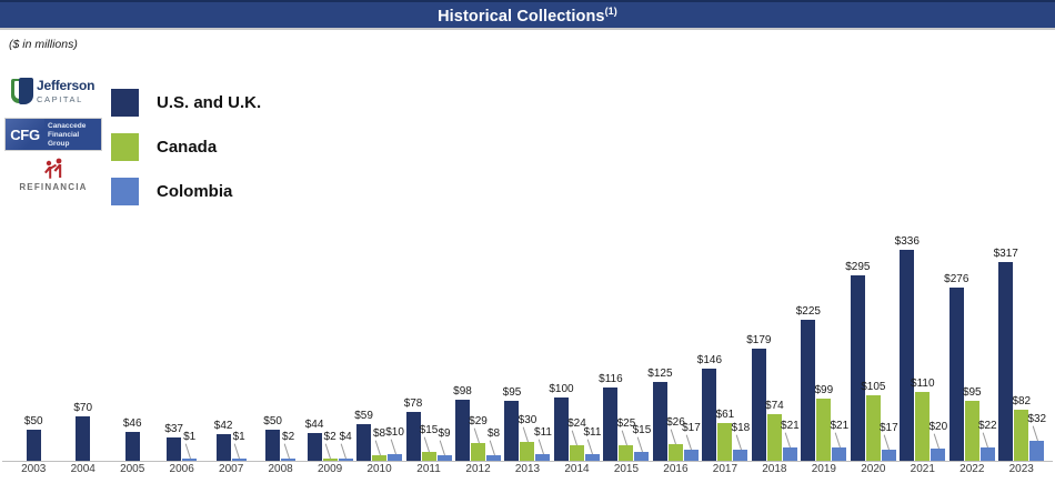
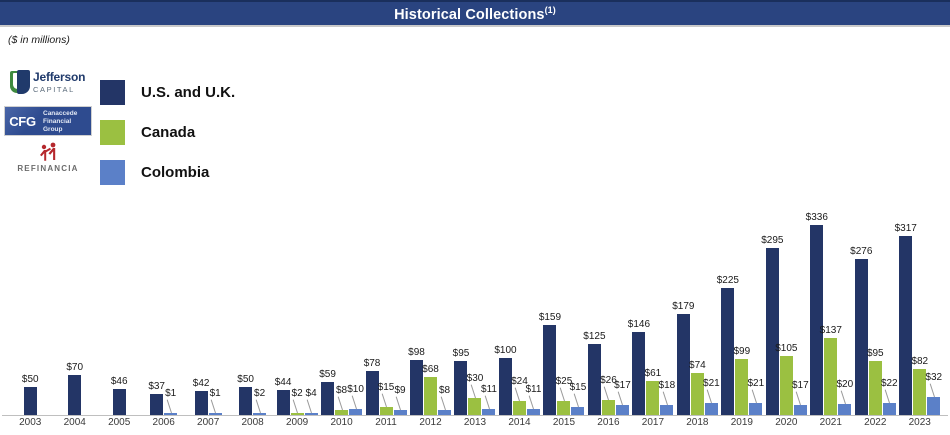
Canada/2012: $29 -> $68
U.S. and U.K./2015: $116 -> $159
Canada/2021: $110 -> $137
